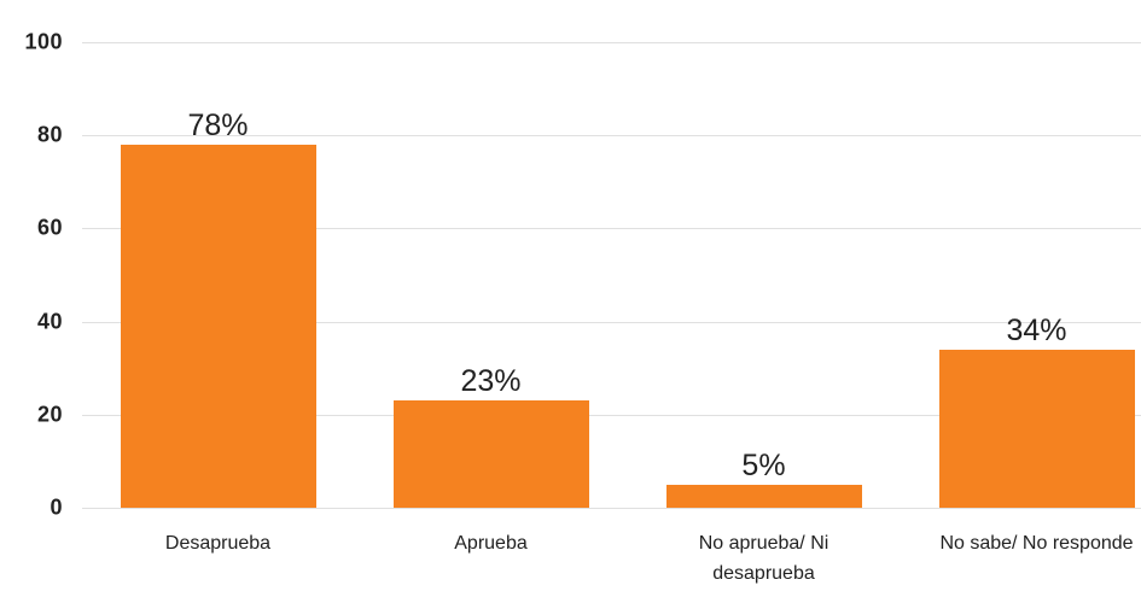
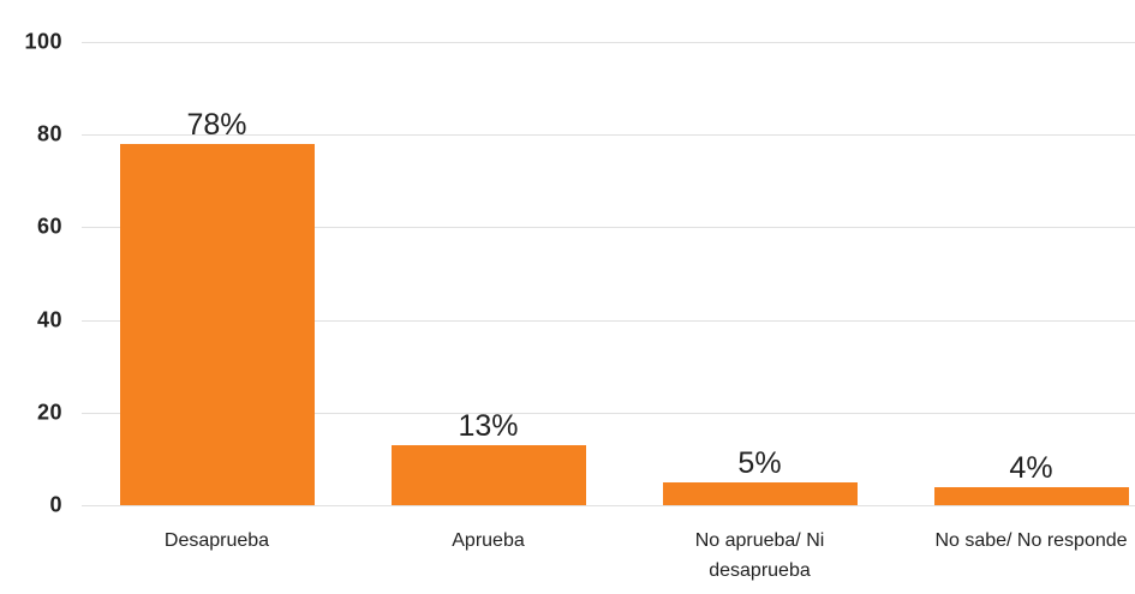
Aprueba: 23% -> 13%
No sabe/ No responde: 34% -> 4%
